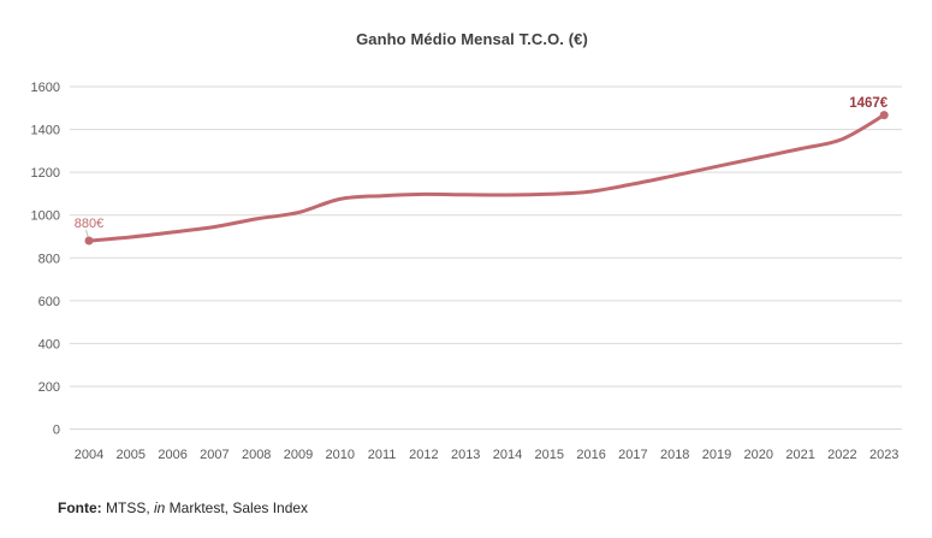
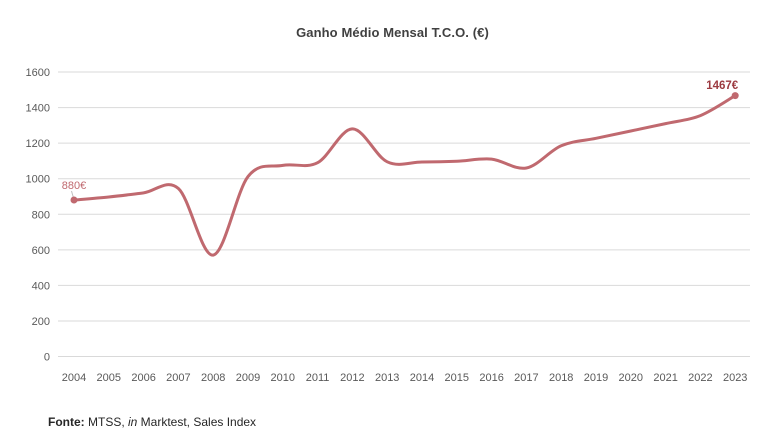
2008: 980 -> 570
2012: 1100 -> 1280
2017: 1140 -> 1060
